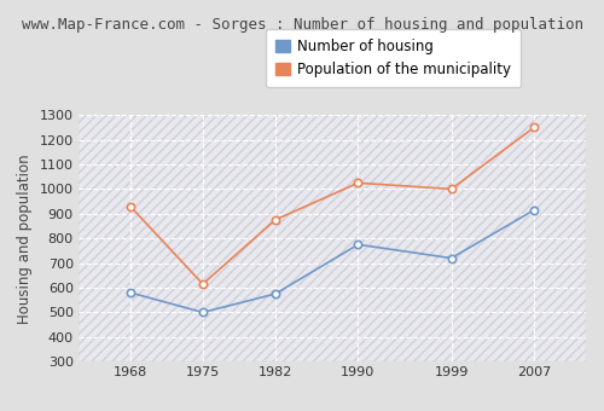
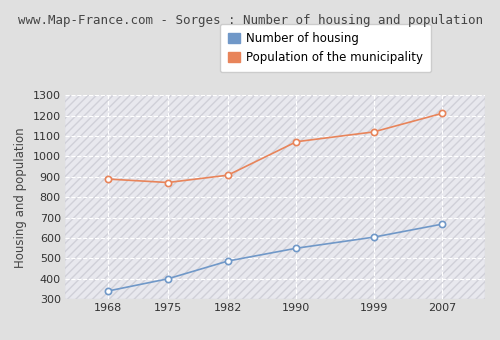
Number of housing/1968: 580 -> 340
Population of the municipality/1968: 930 -> 889
Number of housing/1975: 500 -> 400
Population of the municipality/1975: 615 -> 872
Number of housing/1982: 575 -> 487
Population of the municipality/1982: 875 -> 908
Number of housing/1990: 775 -> 550
Population of the municipality/1990: 1025 -> 1072
Number of housing/1999: 720 -> 604
Population of the municipality/1999: 1000 -> 1120
Number of housing/2007: 915 -> 668
Population of the municipality/2007: 1250 -> 1211
